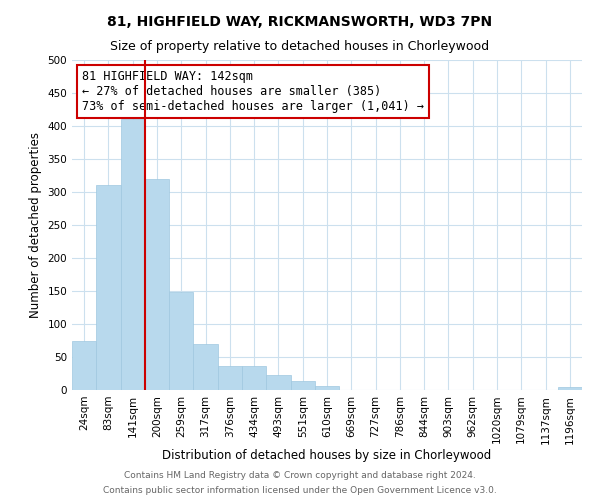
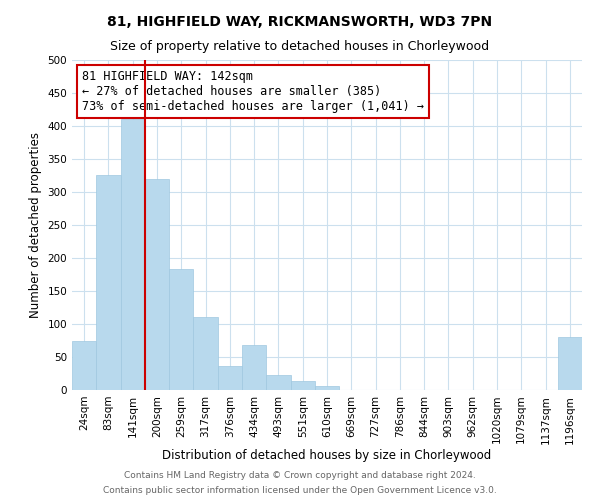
83sqm: 310 -> 326
259sqm: 148 -> 184
317sqm: 70 -> 110
434sqm: 37 -> 68
1196sqm: 4 -> 80
